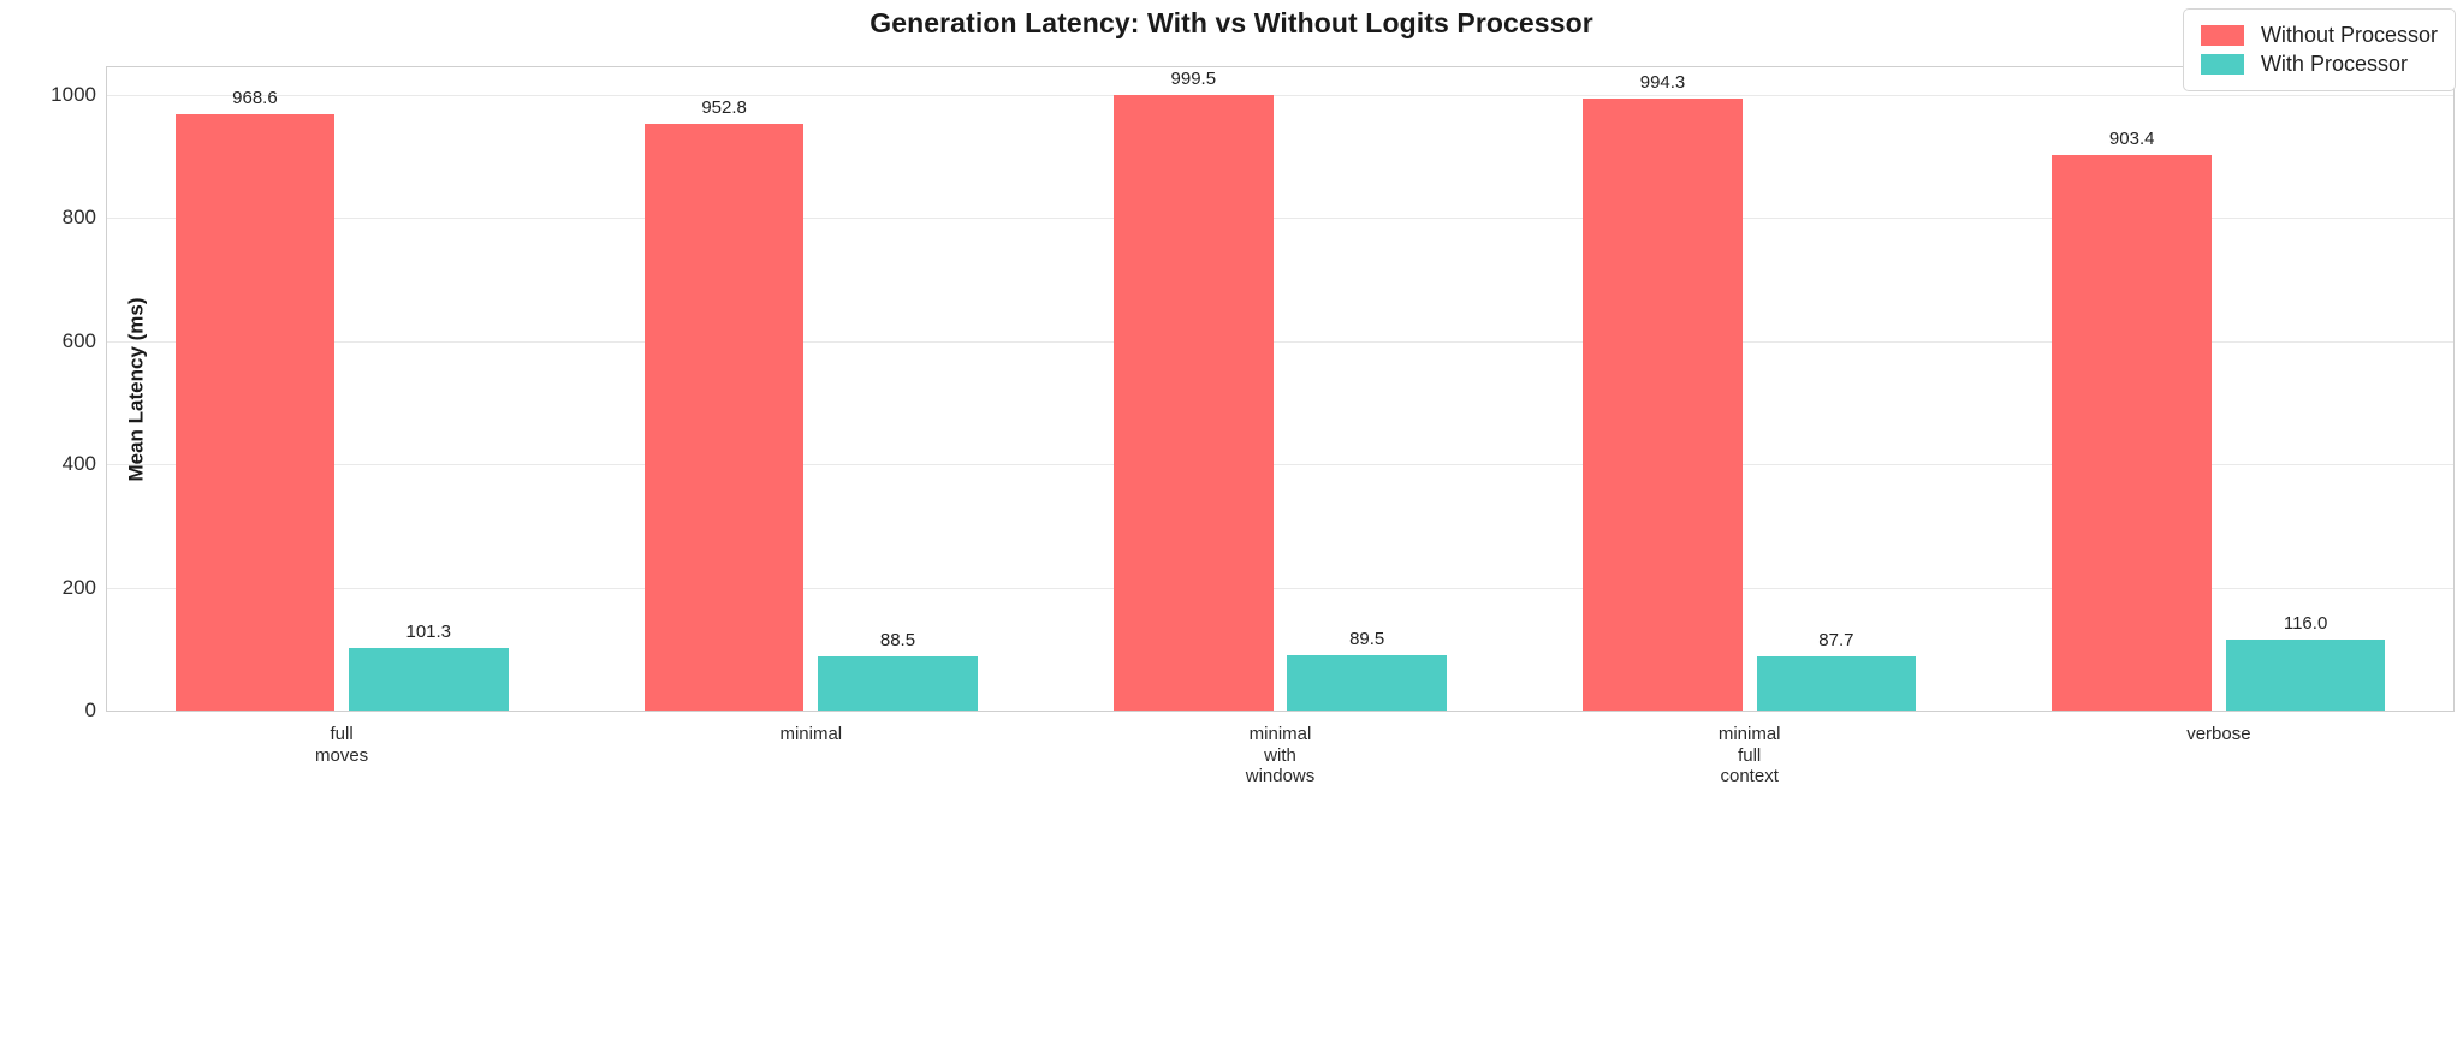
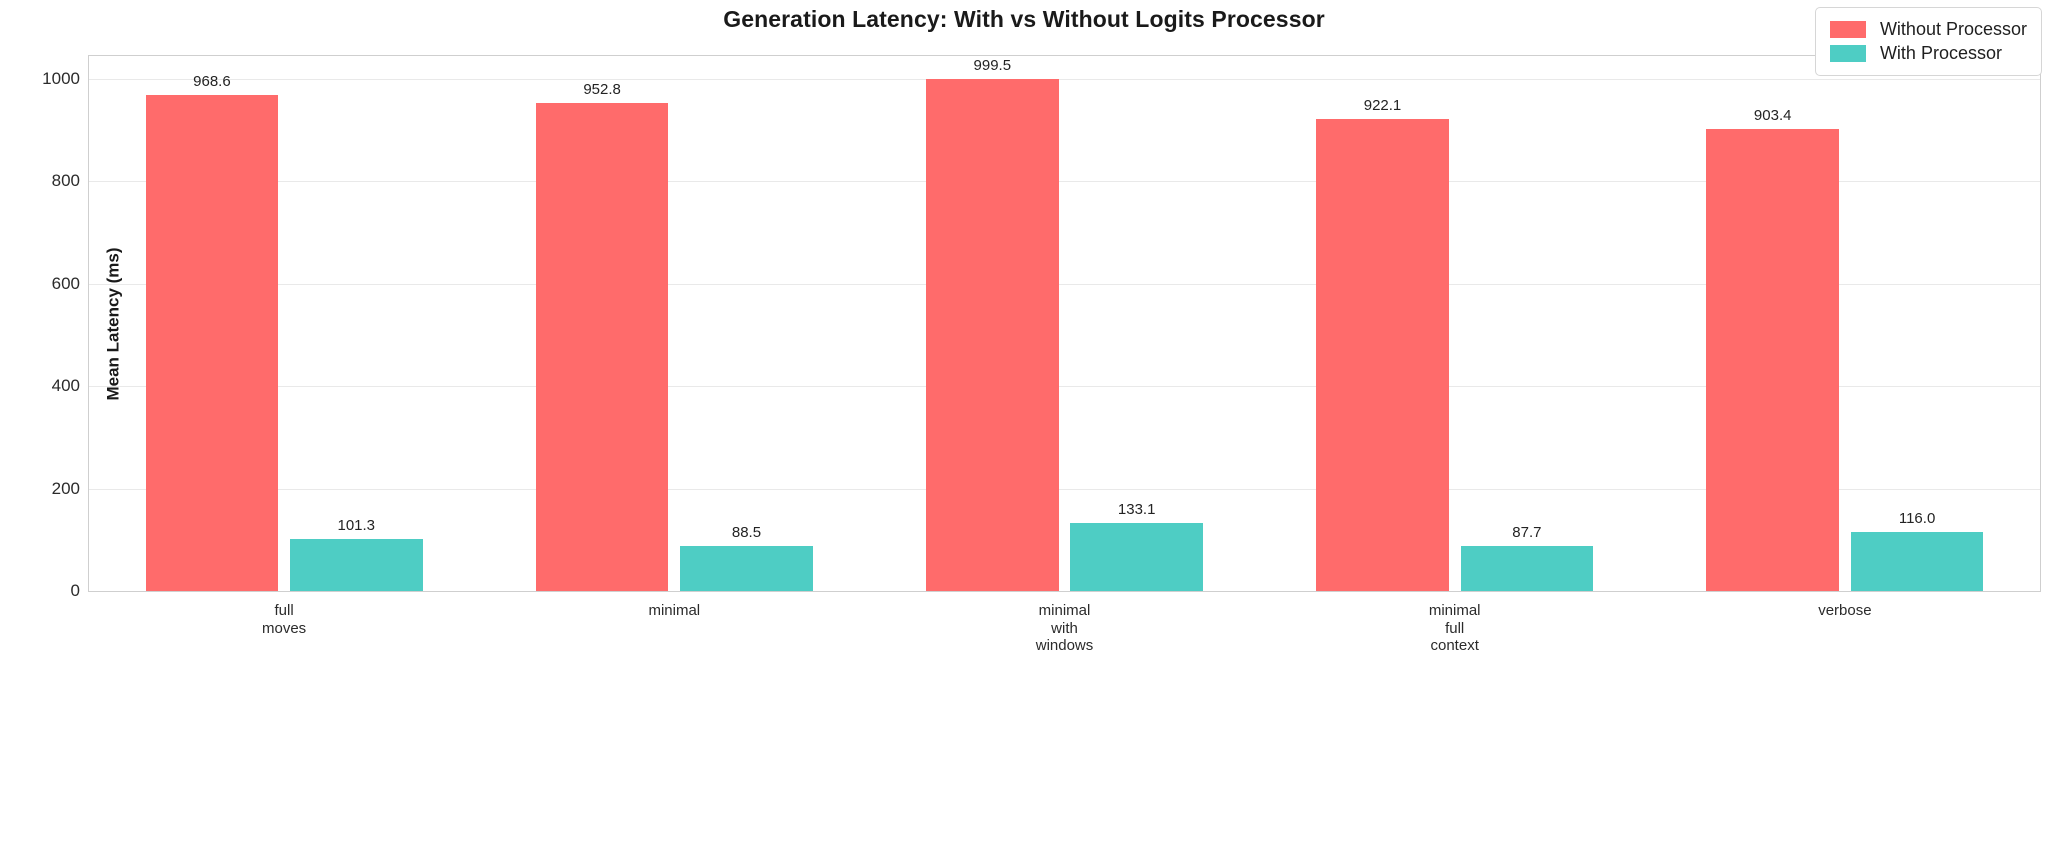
With Processor/minimal with windows: 89.5 -> 133.1
Without Processor/minimal full context: 994.3 -> 922.1
